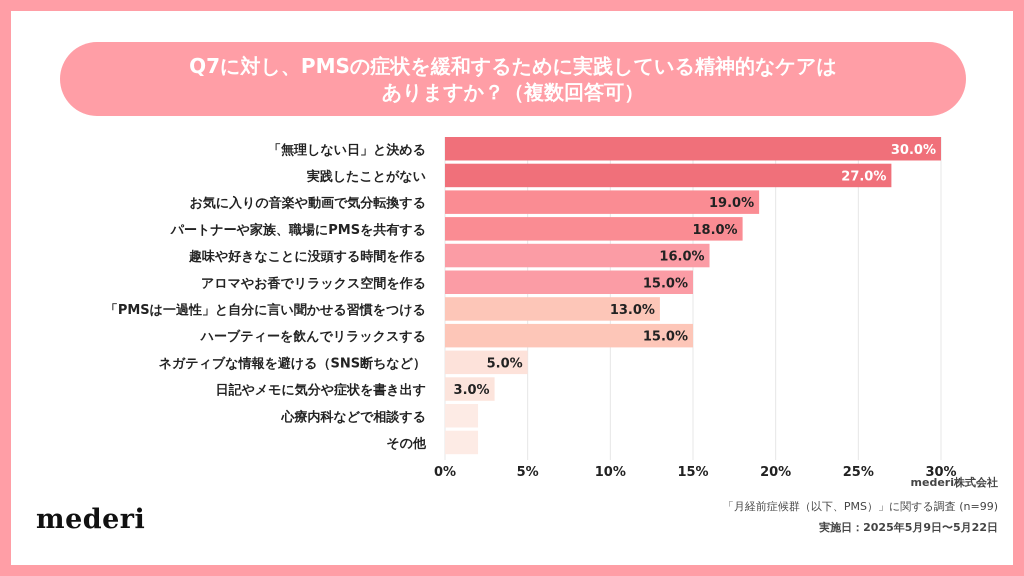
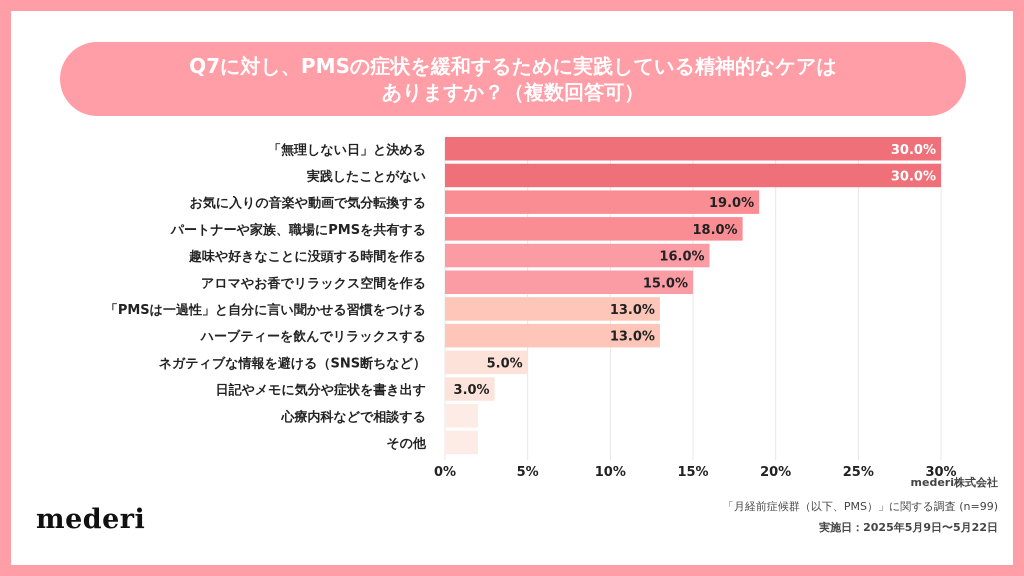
実践したことがない: 27.0% -> 30.0%
ハーブティーを飲んでリラックスする: 15.0% -> 13.0%
